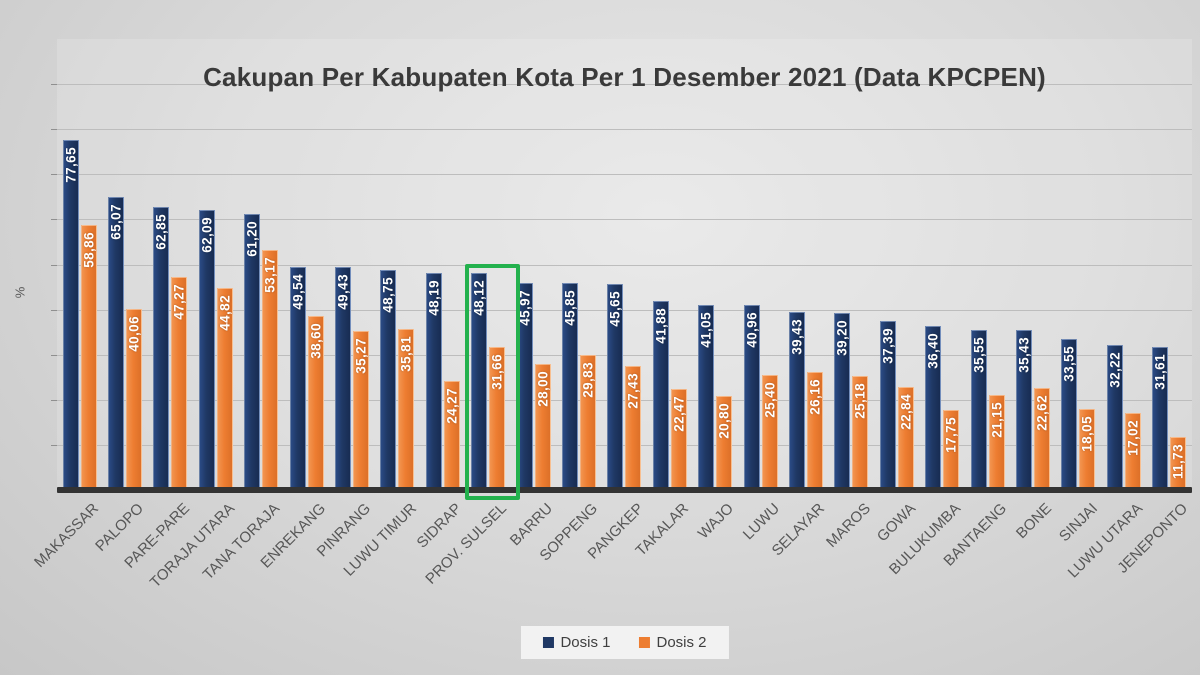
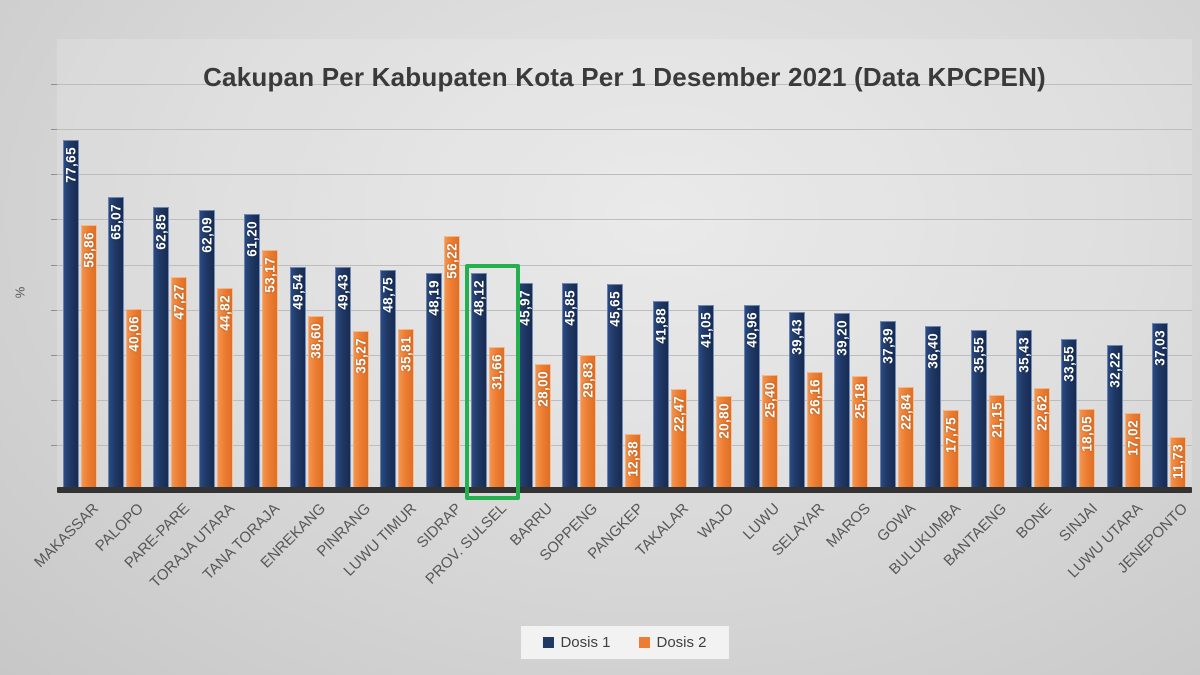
Dosis 2/SIDRAP: 24,27 -> 56,22
Dosis 2/PANGKEP: 27,43 -> 12,38
Dosis 1/JENEPONTO: 31,61 -> 37,03
